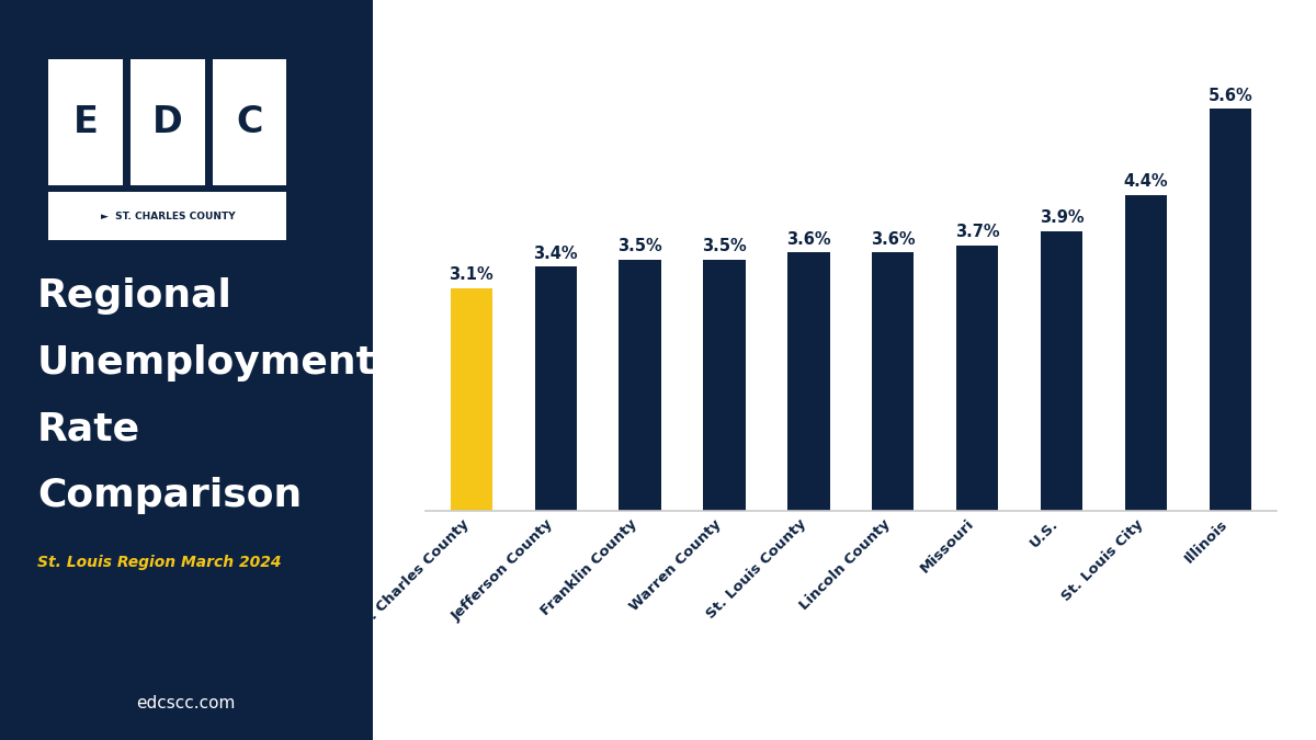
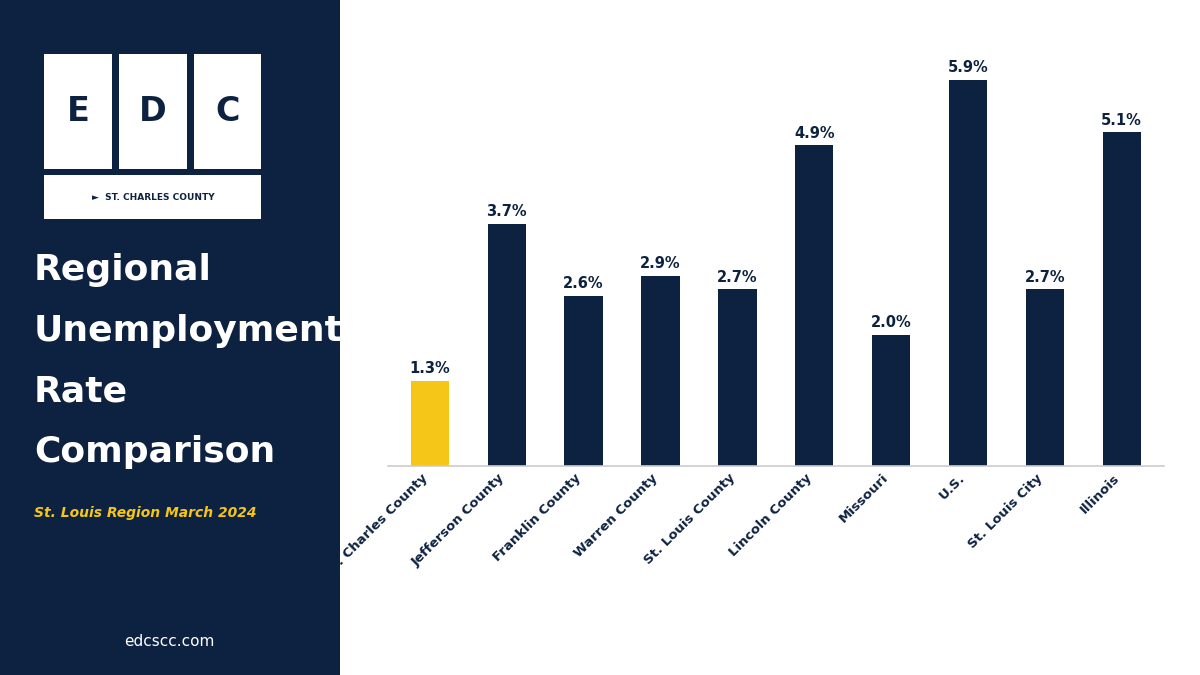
St. Charles County: 3.1% -> 1.3%
Jefferson County: 3.4% -> 3.7%
Franklin County: 3.5% -> 2.6%
Warren County: 3.5% -> 2.9%
St. Louis County: 3.6% -> 2.7%
Lincoln County: 3.6% -> 4.9%
Missouri: 3.7% -> 2.0%
U.S.: 3.9% -> 5.9%
St. Louis City: 4.4% -> 2.7%
Illinois: 5.6% -> 5.1%
